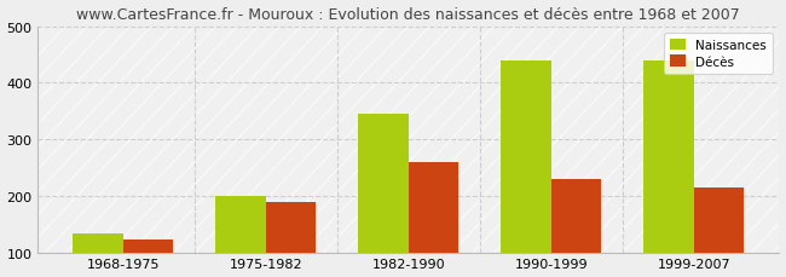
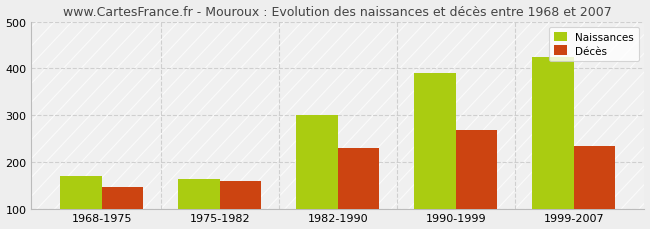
Naissances/1968-1975: 135 -> 170
Décès/1968-1975: 125 -> 148
Naissances/1975-1982: 200 -> 165
Décès/1975-1982: 190 -> 160
Naissances/1982-1990: 345 -> 300
Décès/1982-1990: 260 -> 230
Naissances/1990-1999: 440 -> 390
Décès/1990-1999: 230 -> 268
Naissances/1999-2007: 440 -> 425
Décès/1999-2007: 215 -> 235
